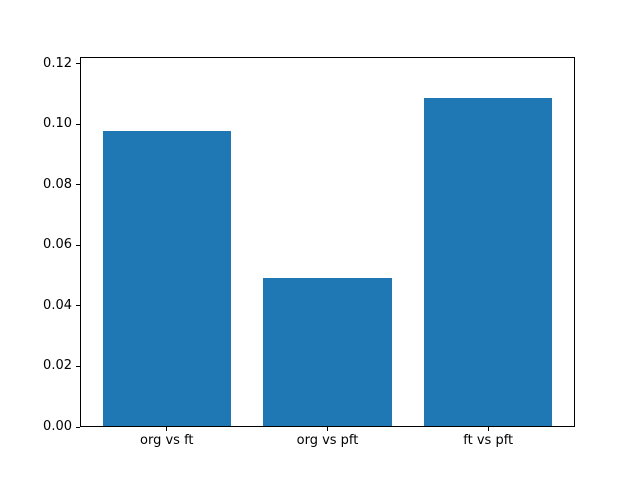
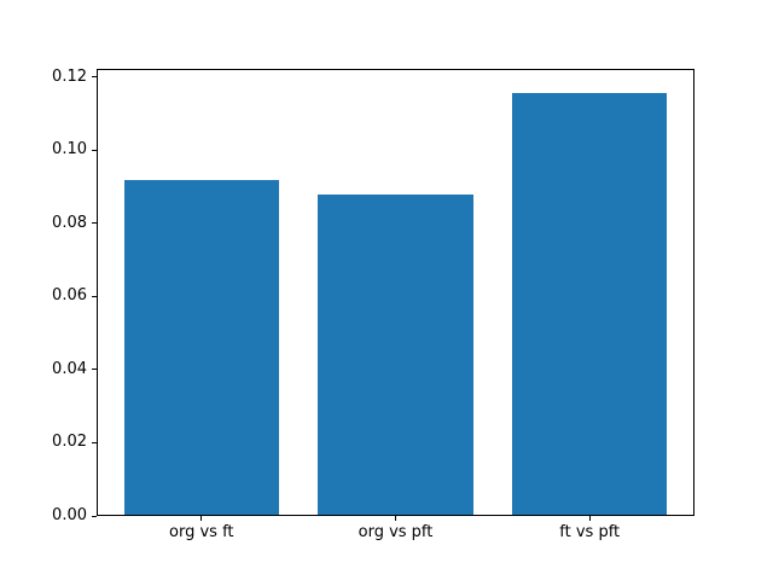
org vs ft: 0.098 -> 0.092
org vs pft: 0.049 -> 0.088
ft vs pft: 0.109 -> 0.116
